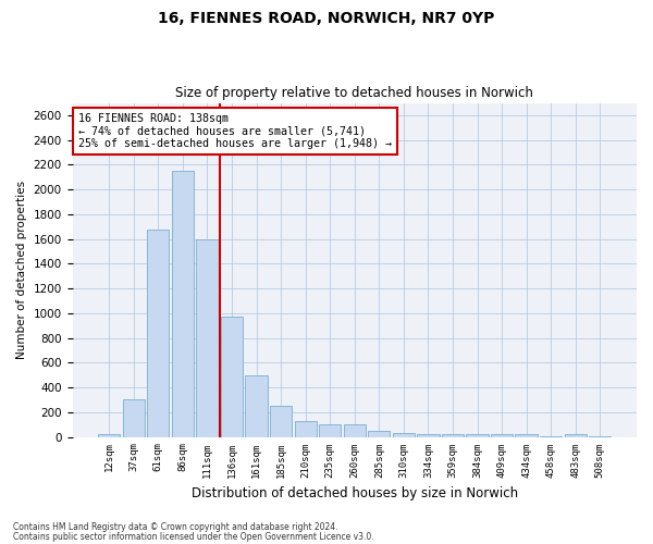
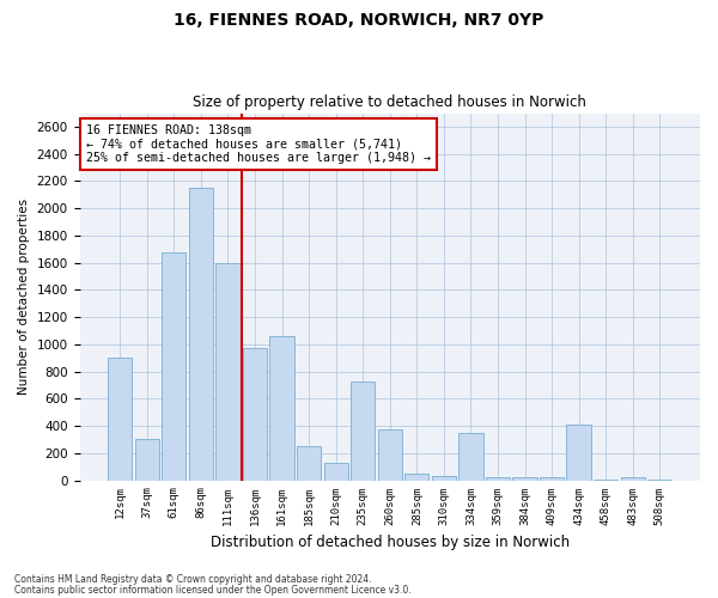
12sqm: 20 -> 900
161sqm: 500 -> 1060
235sqm: 100 -> 730
260sqm: 100 -> 370
334sqm: 20 -> 350
434sqm: 20 -> 410
